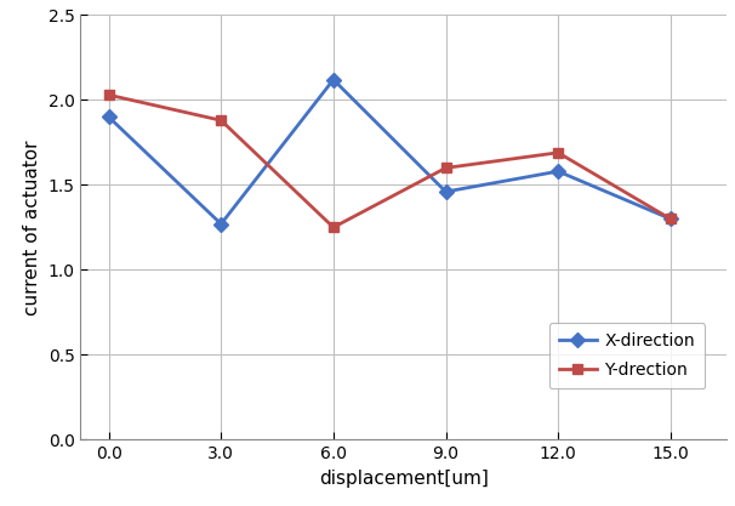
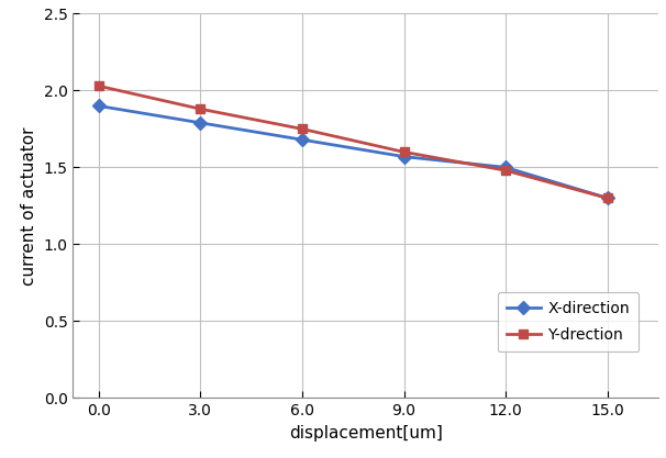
X-direction/3.0: 1.27 -> 1.79
X-direction/6.0: 2.12 -> 1.68
Y-drection/6.0: 1.25 -> 1.75
X-direction/9.0: 1.46 -> 1.57
X-direction/12.0: 1.58 -> 1.50
Y-drection/12.0: 1.69 -> 1.48
